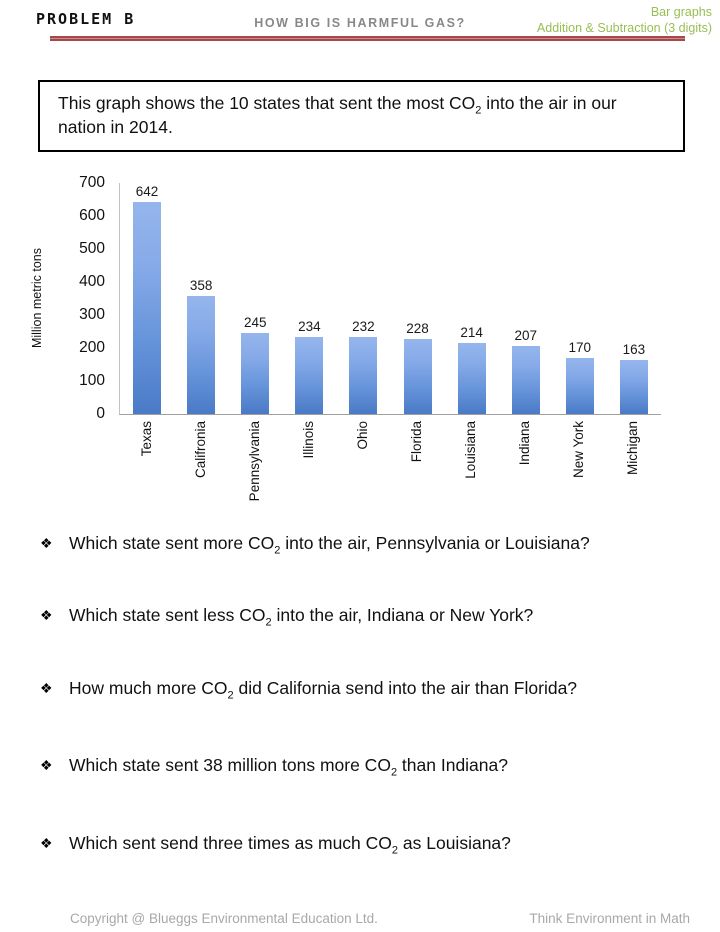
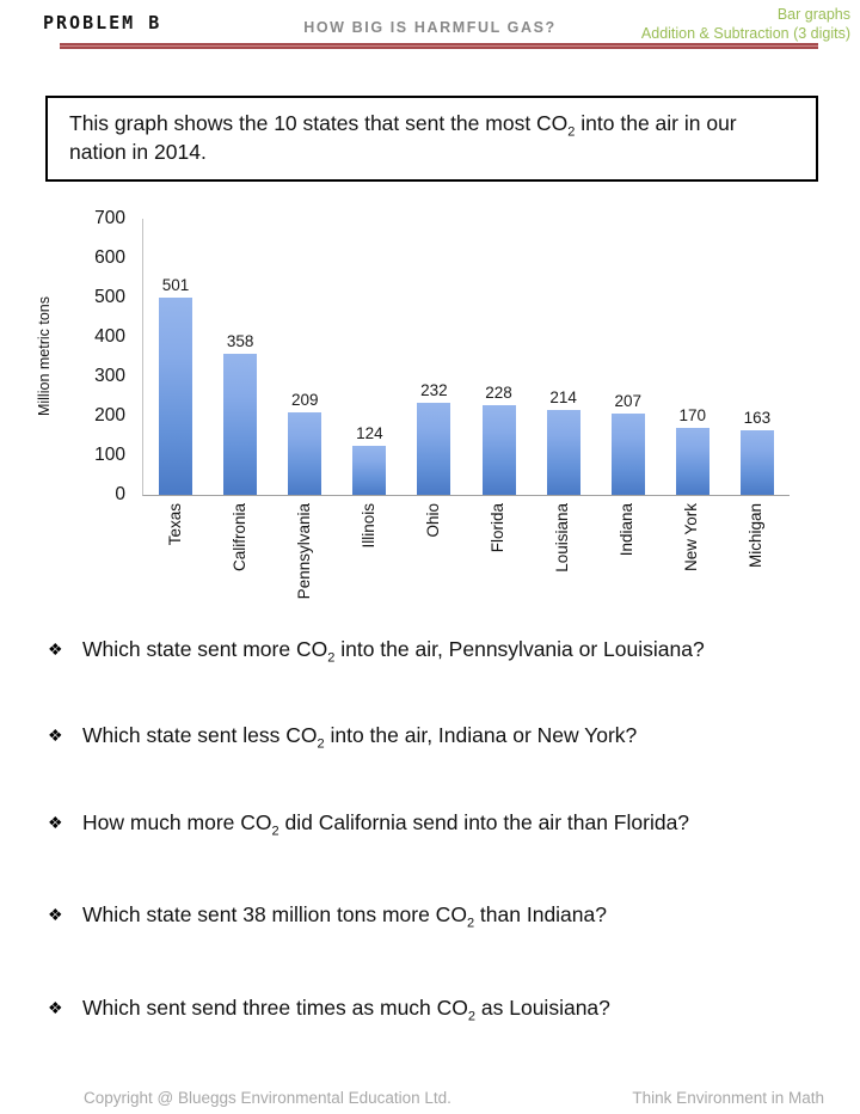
Texas: 642 -> 501
Pennsylvania: 245 -> 209
Illinois: 234 -> 124
